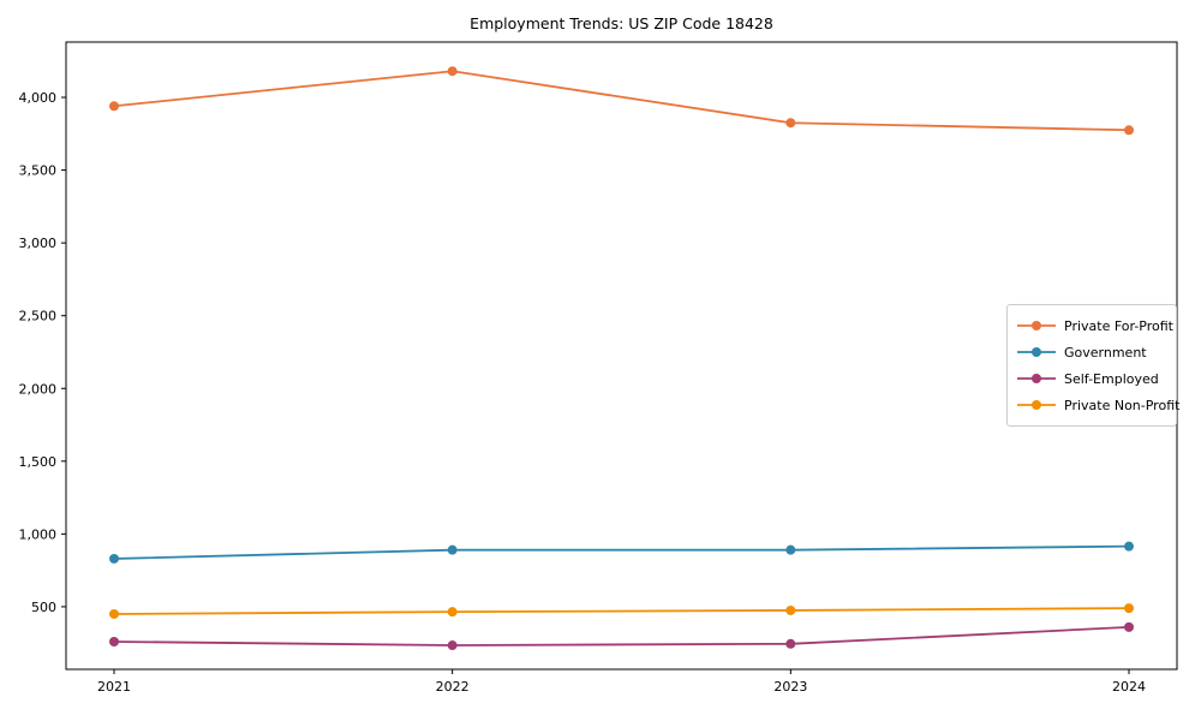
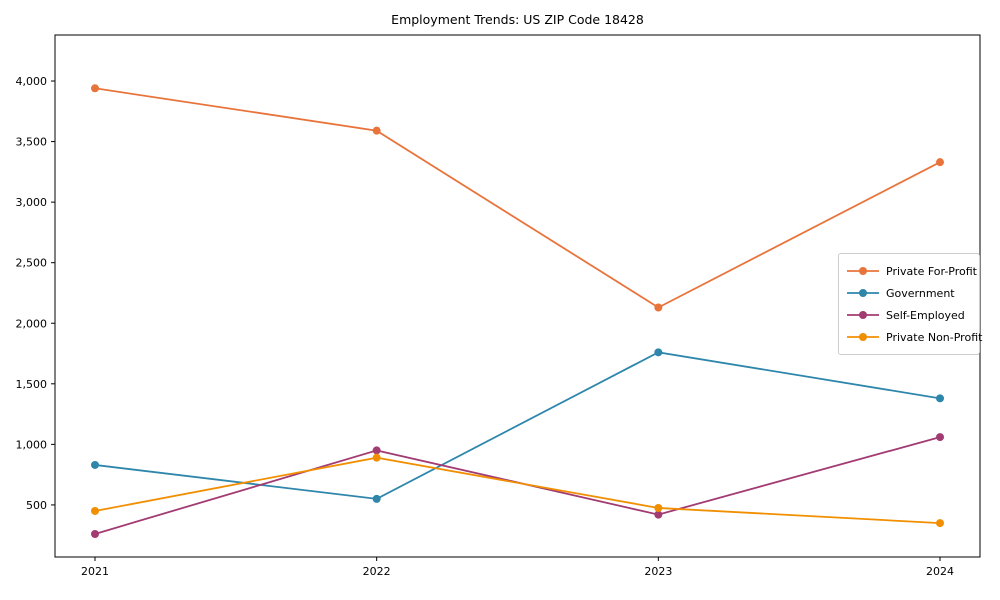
Private For-Profit/2022: 4180 -> 3590
Government/2022: 890 -> 550
Self-Employed/2022: 240 -> 950
Private Non-Profit/2022: 460 -> 890
Private For-Profit/2023: 3820 -> 2130
Government/2023: 890 -> 1760
Self-Employed/2023: 240 -> 420
Private For-Profit/2024: 3780 -> 3330
Government/2024: 920 -> 1380
Self-Employed/2024: 360 -> 1060
Private Non-Profit/2024: 490 -> 350
